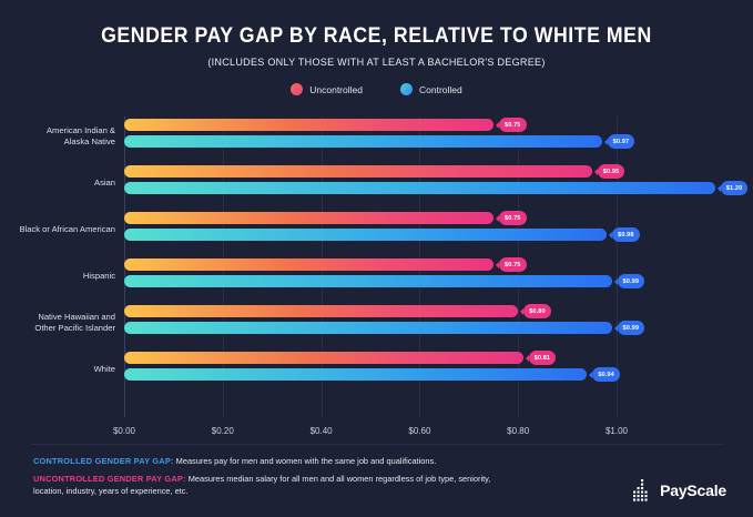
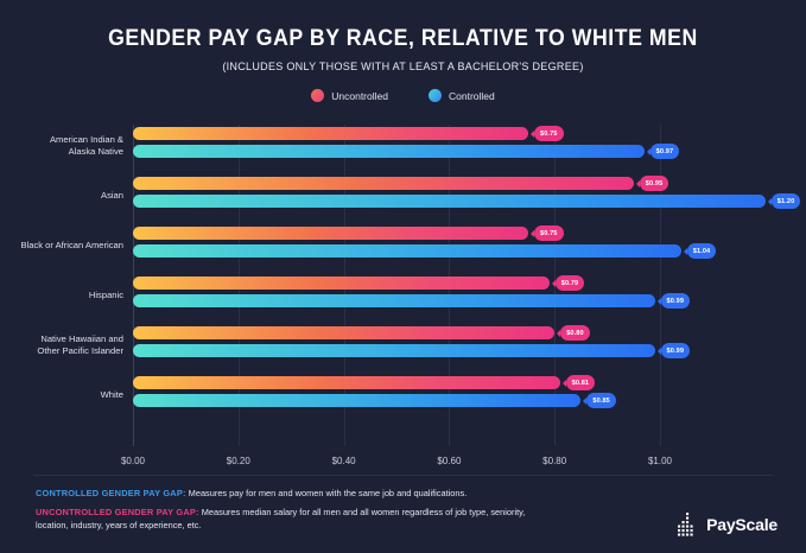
Controlled/Black or African American: $0.98 -> $1.04
Uncontrolled/Hispanic: $0.75 -> $0.79
Controlled/White: $0.94 -> $0.85
